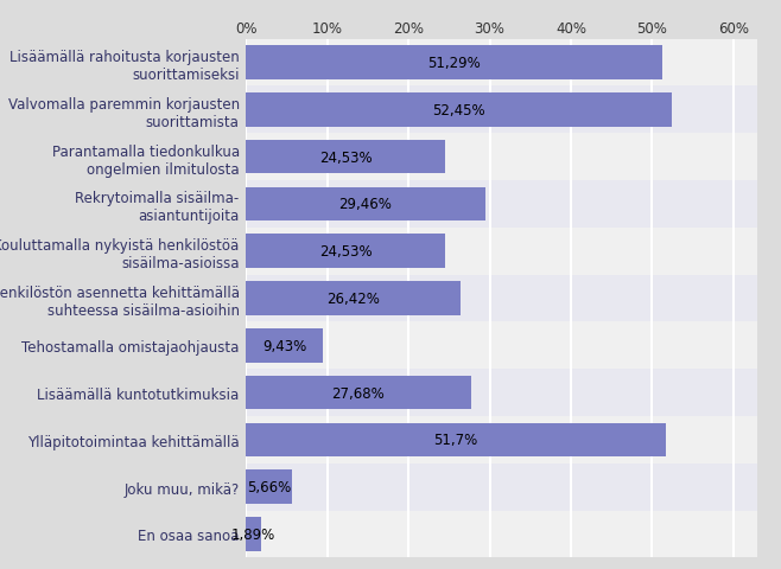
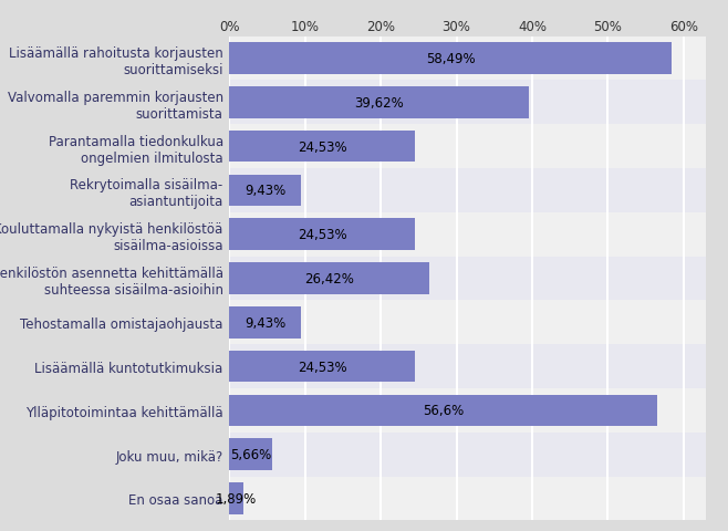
Lisäämällä rahoitusta korjausten suorittamiseksi: 51,29% -> 58,49%
Valvomalla paremmin korjausten suorittamista: 52,45% -> 39,62%
Rekrytoimalla sisäilma- asiantuntijoita: 29,46% -> 9,43%
Lisäämällä kuntotutkimuksia: 27,68% -> 24,53%
Ylläpitotoimintaa kehittämällä: 51,7% -> 56,6%
